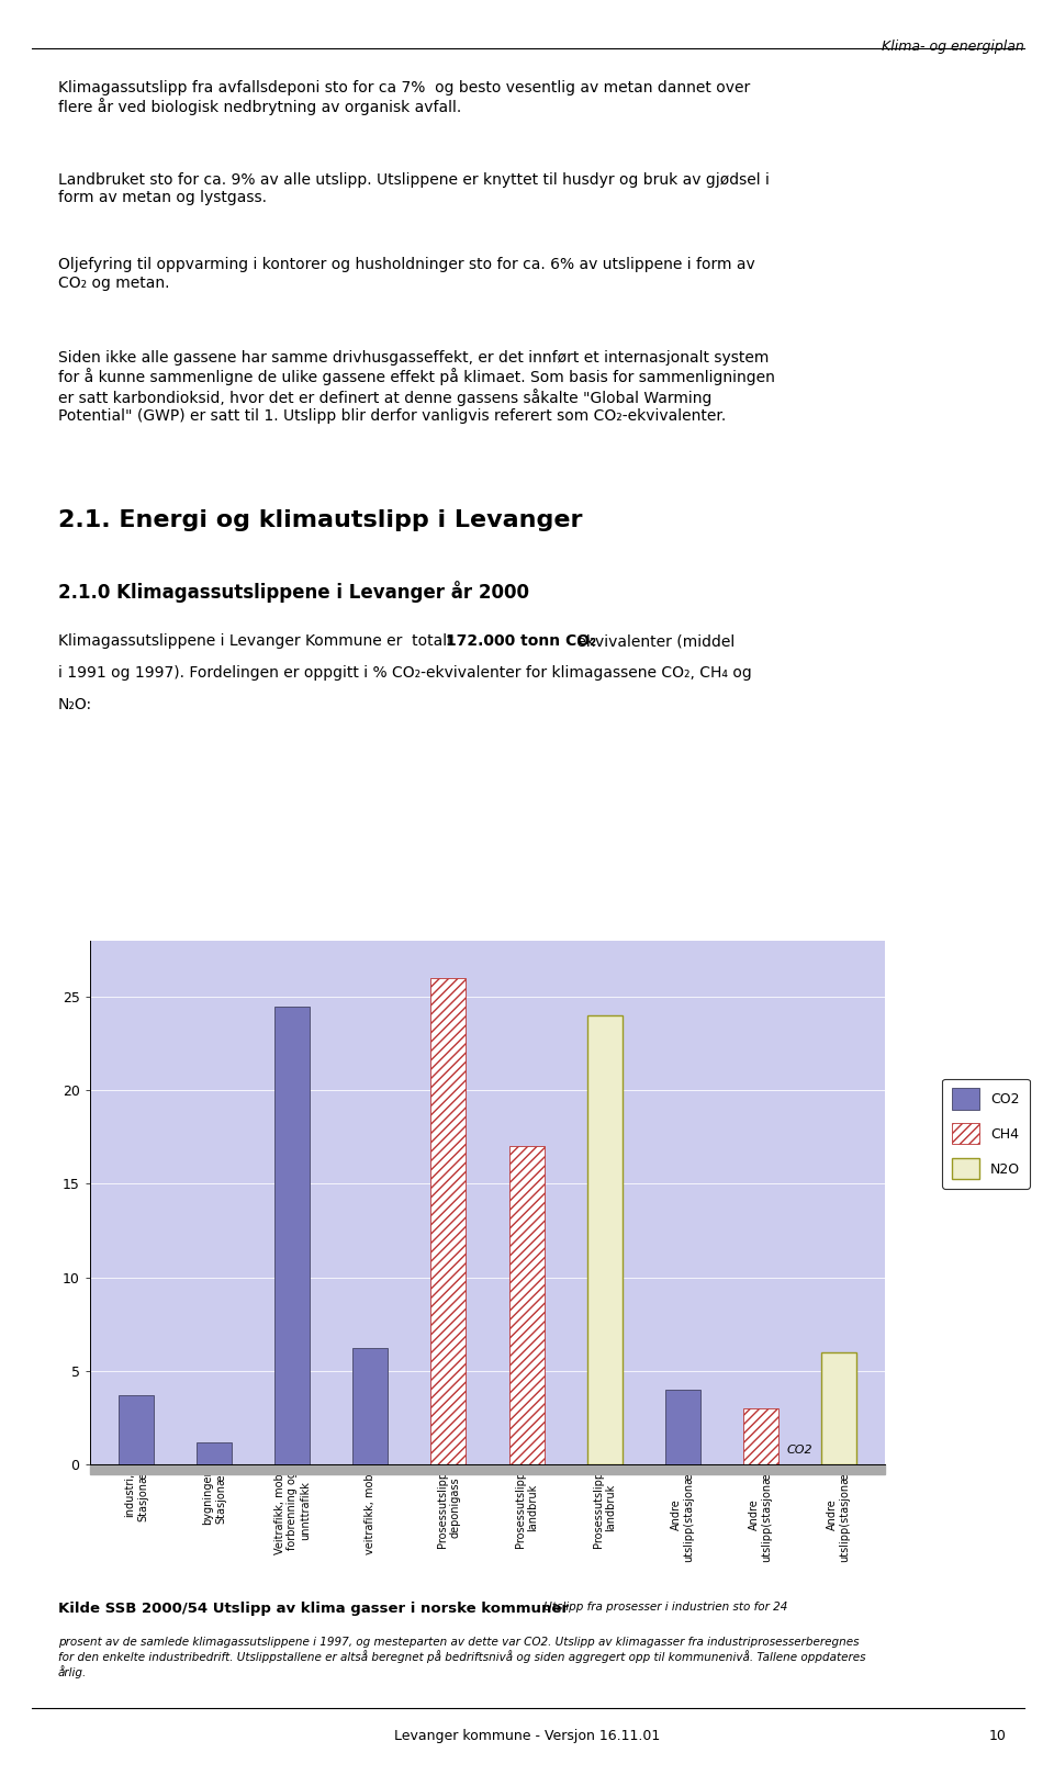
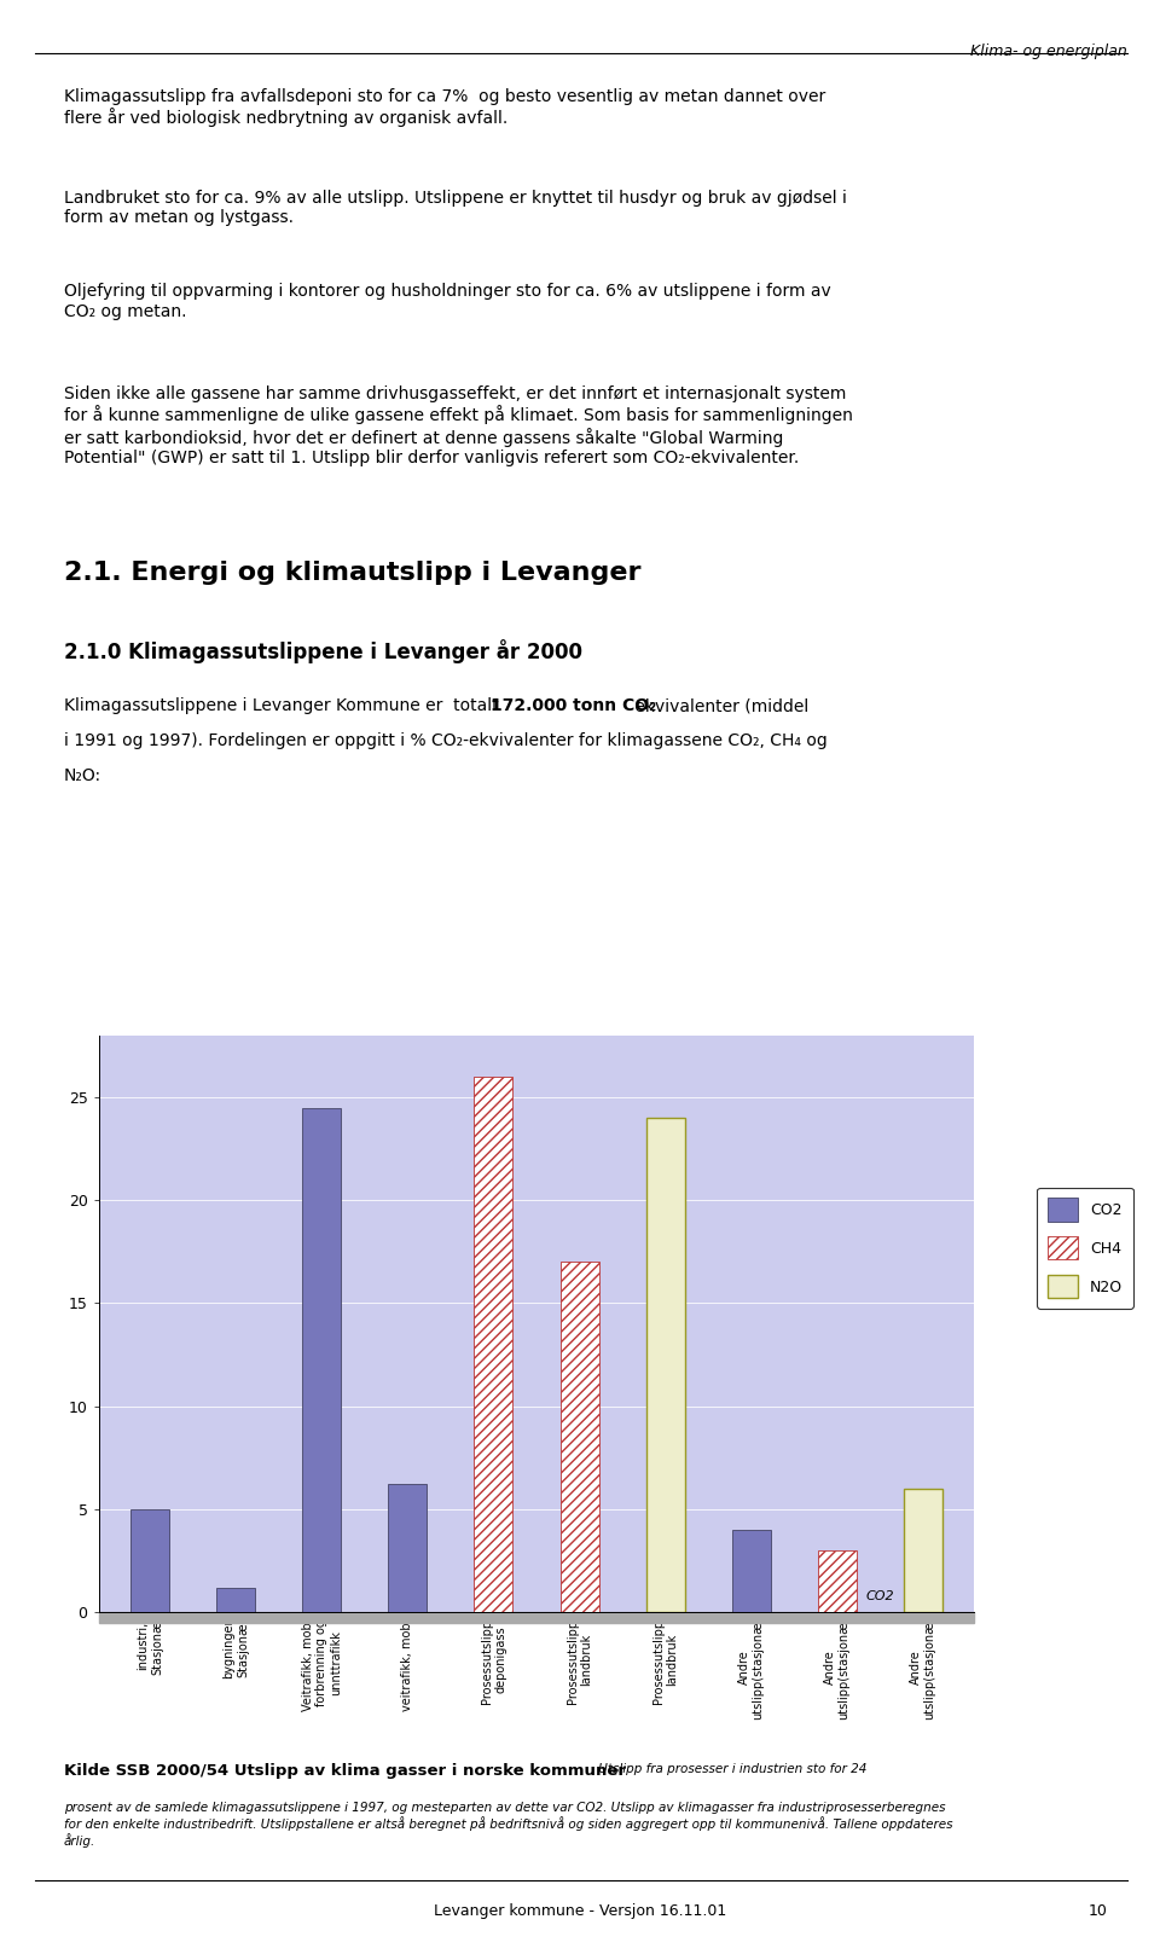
industri, Stasjonær: 3.7 -> 5.0
